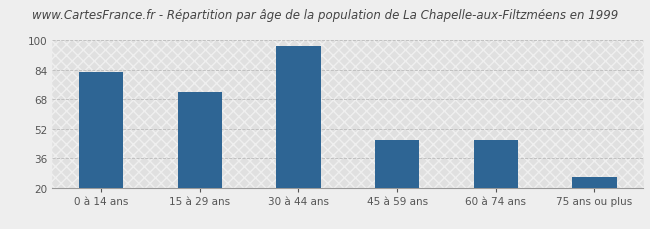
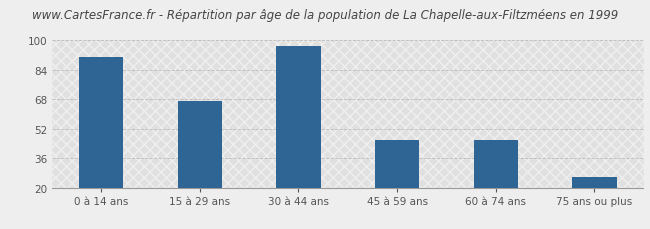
0 à 14 ans: 83 -> 91
15 à 29 ans: 72 -> 67
